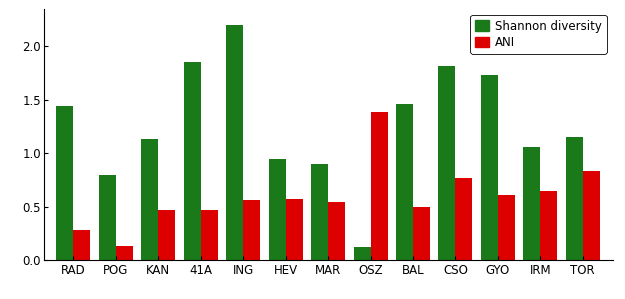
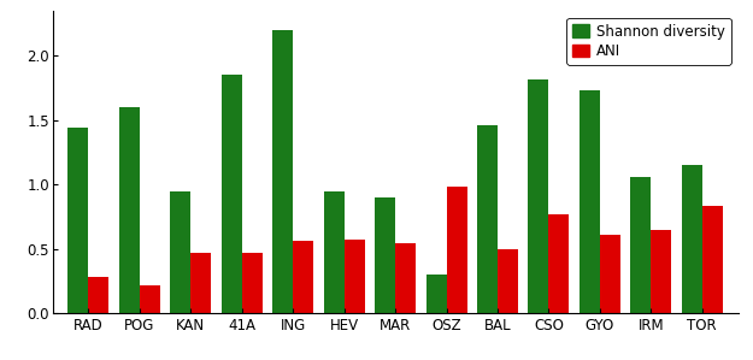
Shannon diversity/POG: 0.80 -> 1.60
ANI/POG: 0.13 -> 0.22
Shannon diversity/KAN: 1.13 -> 0.95
Shannon diversity/OSZ: 0.12 -> 0.30
ANI/OSZ: 1.39 -> 0.98
